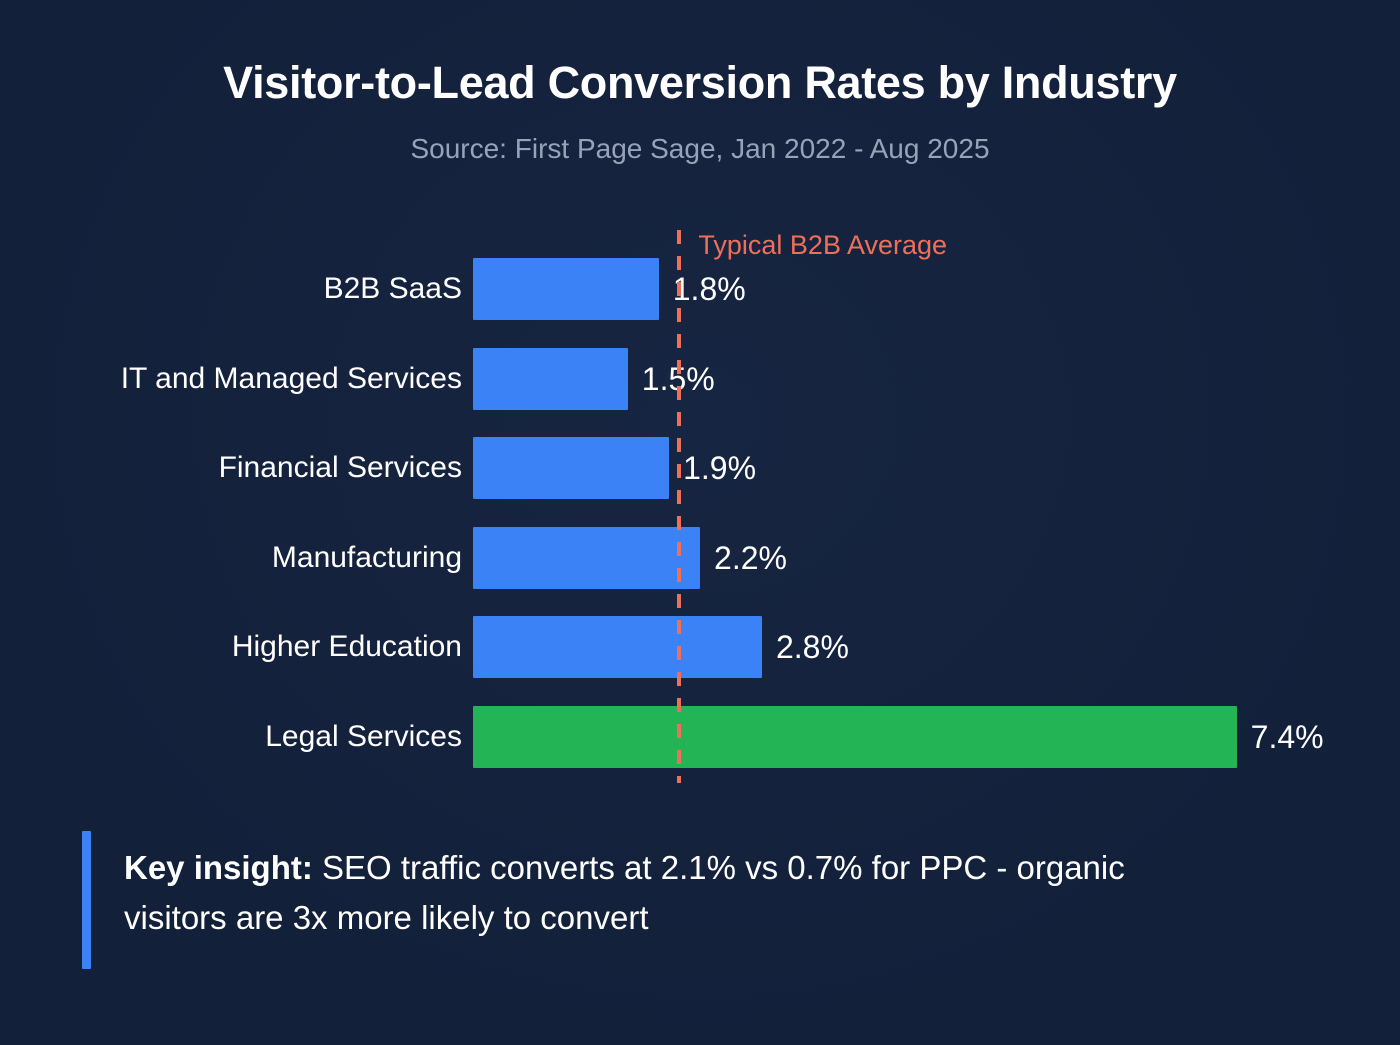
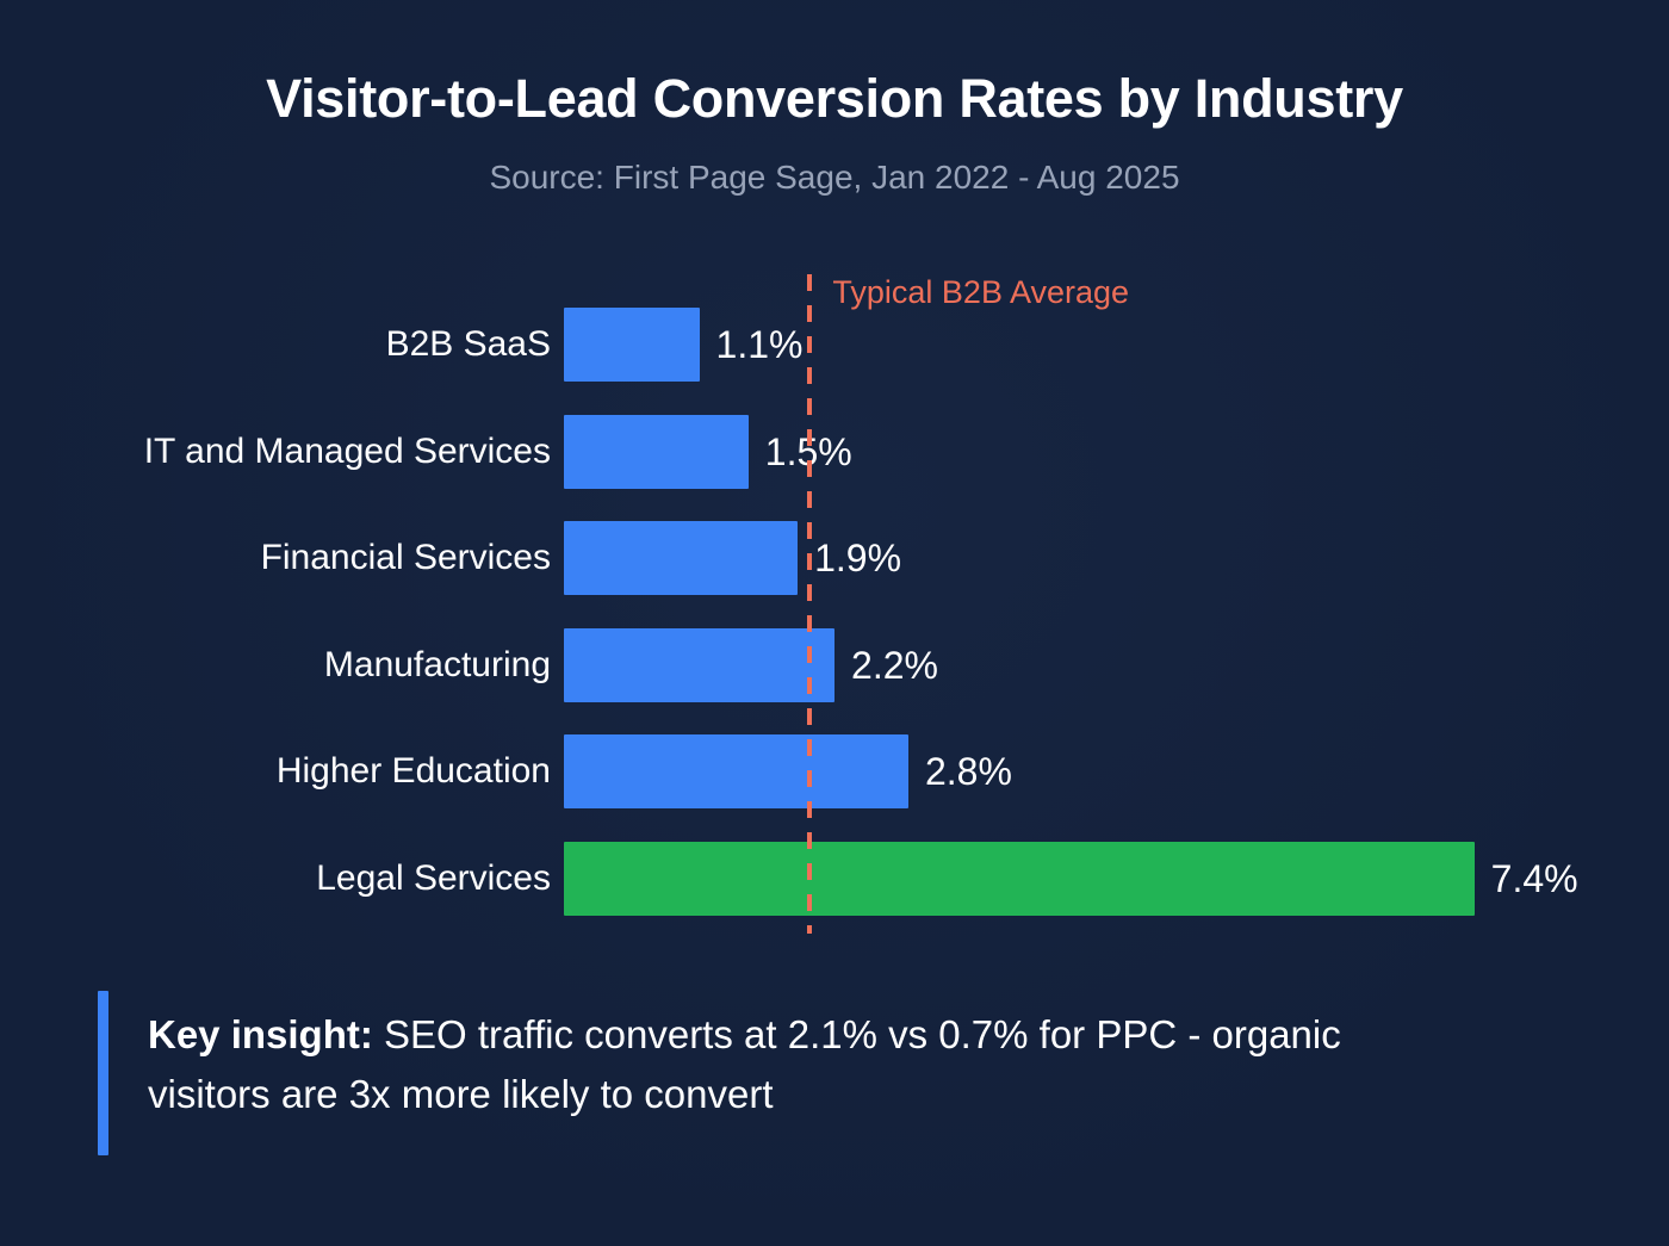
B2B SaaS: 1.8% -> 1.1%
